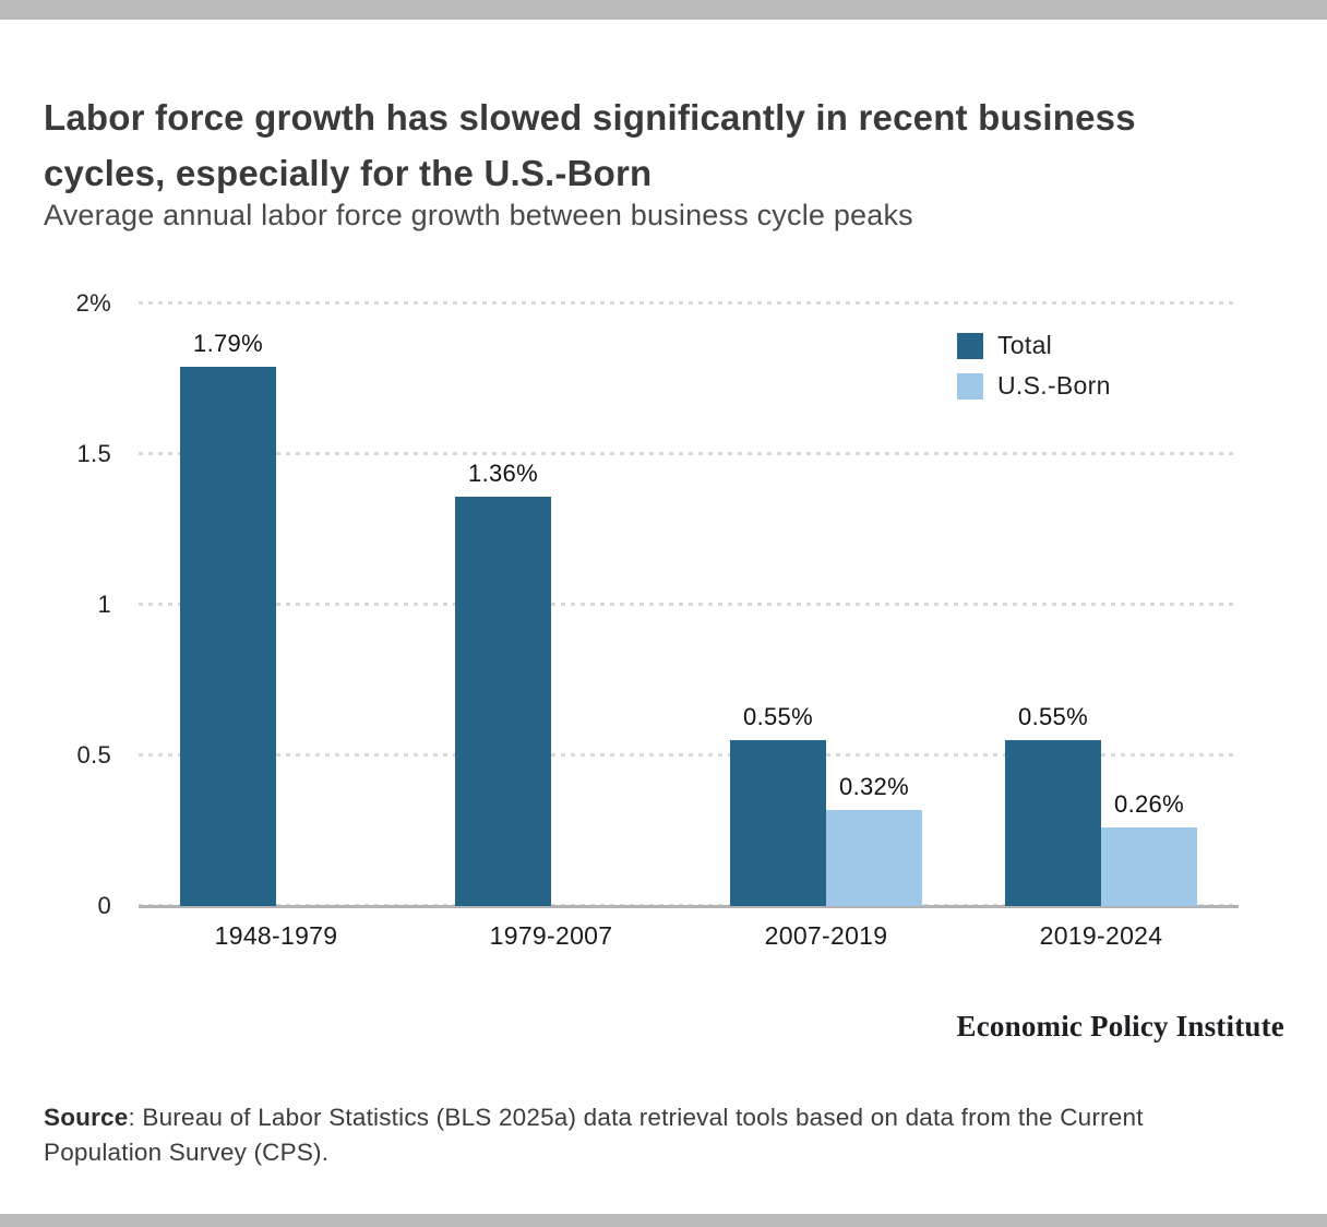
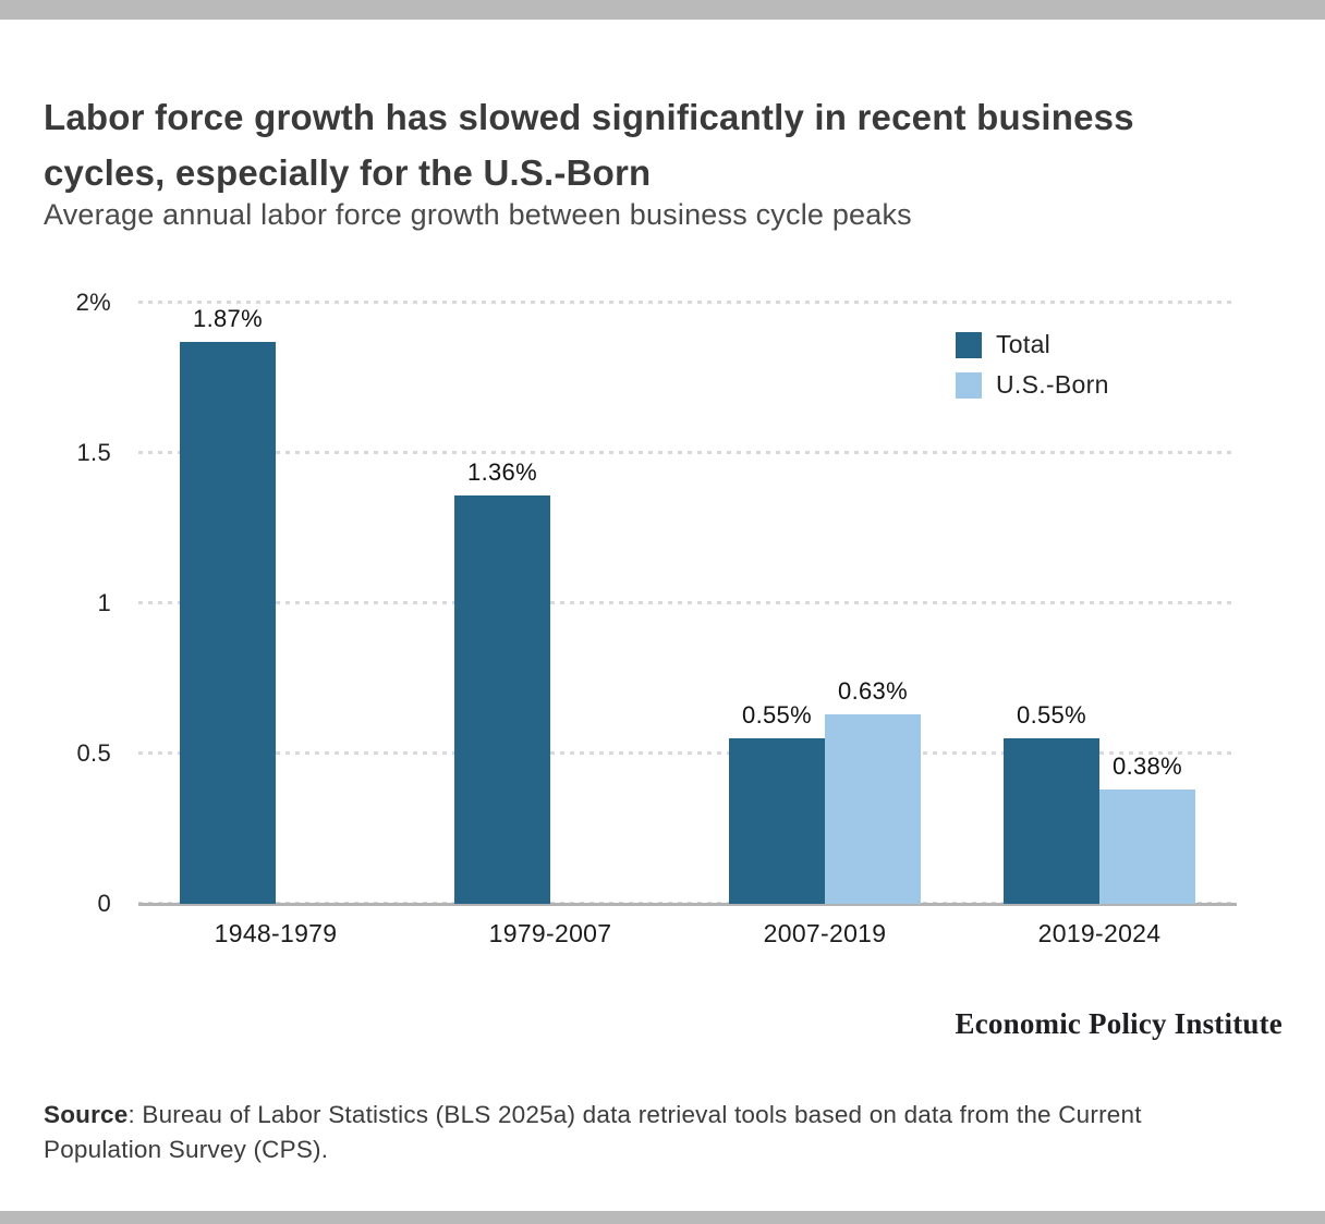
Total/1948-1979: 1.79% -> 1.87%
U.S.-Born/2007-2019: 0.32% -> 0.63%
U.S.-Born/2019-2024: 0.26% -> 0.38%
